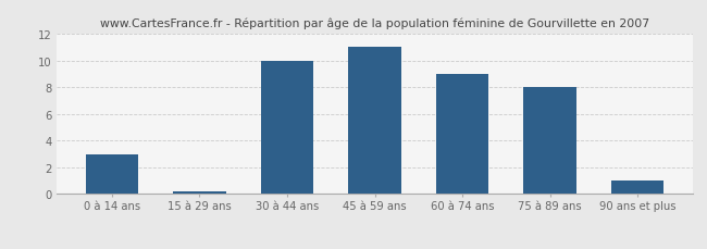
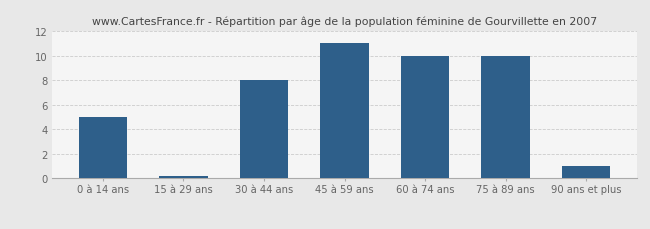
0 à 14 ans: 3.0 -> 5.0
30 à 44 ans: 10.0 -> 8.0
60 à 74 ans: 9.0 -> 10.0
75 à 89 ans: 8.0 -> 10.0
